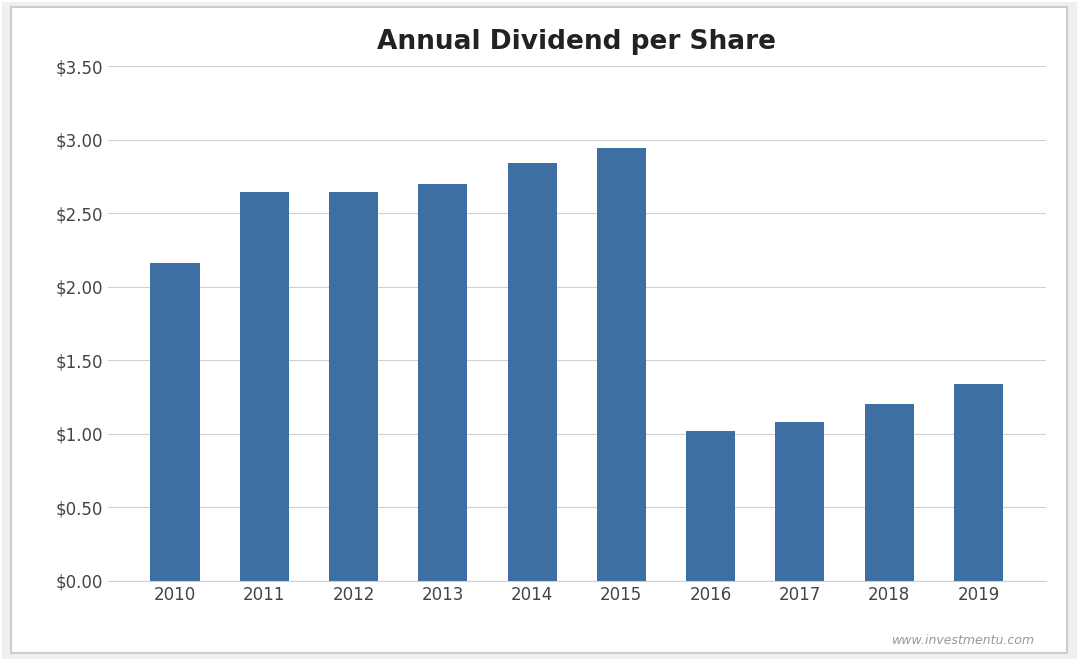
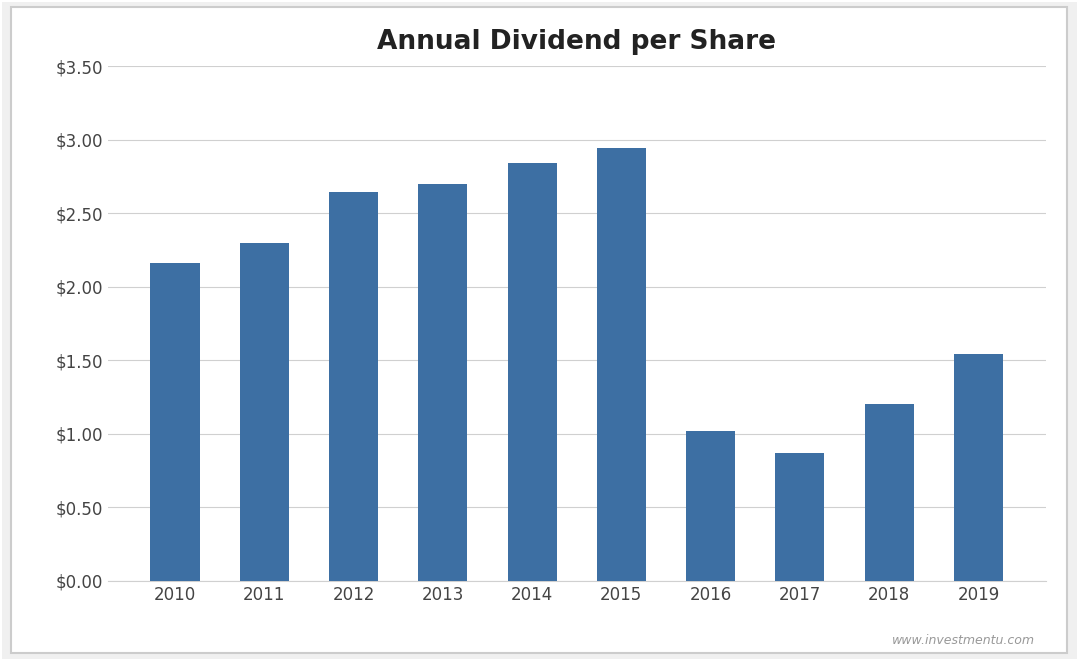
2011: $2.64 -> $2.30
2017: $1.08 -> $0.87
2019: $1.34 -> $1.54
